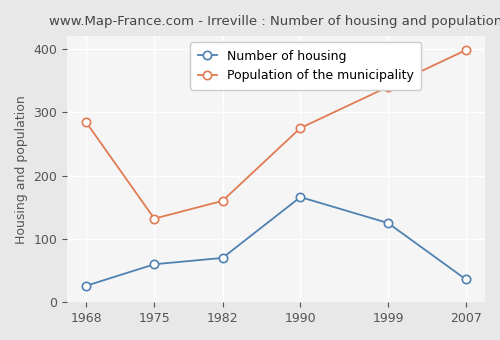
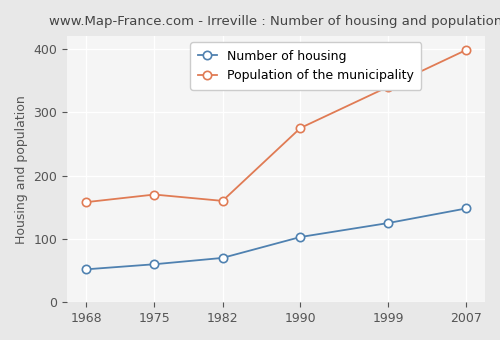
Number of housing/1968: 26 -> 52
Population of the municipality/1968: 284 -> 158
Population of the municipality/1975: 132 -> 170
Number of housing/1990: 166 -> 103
Number of housing/2007: 36 -> 148
